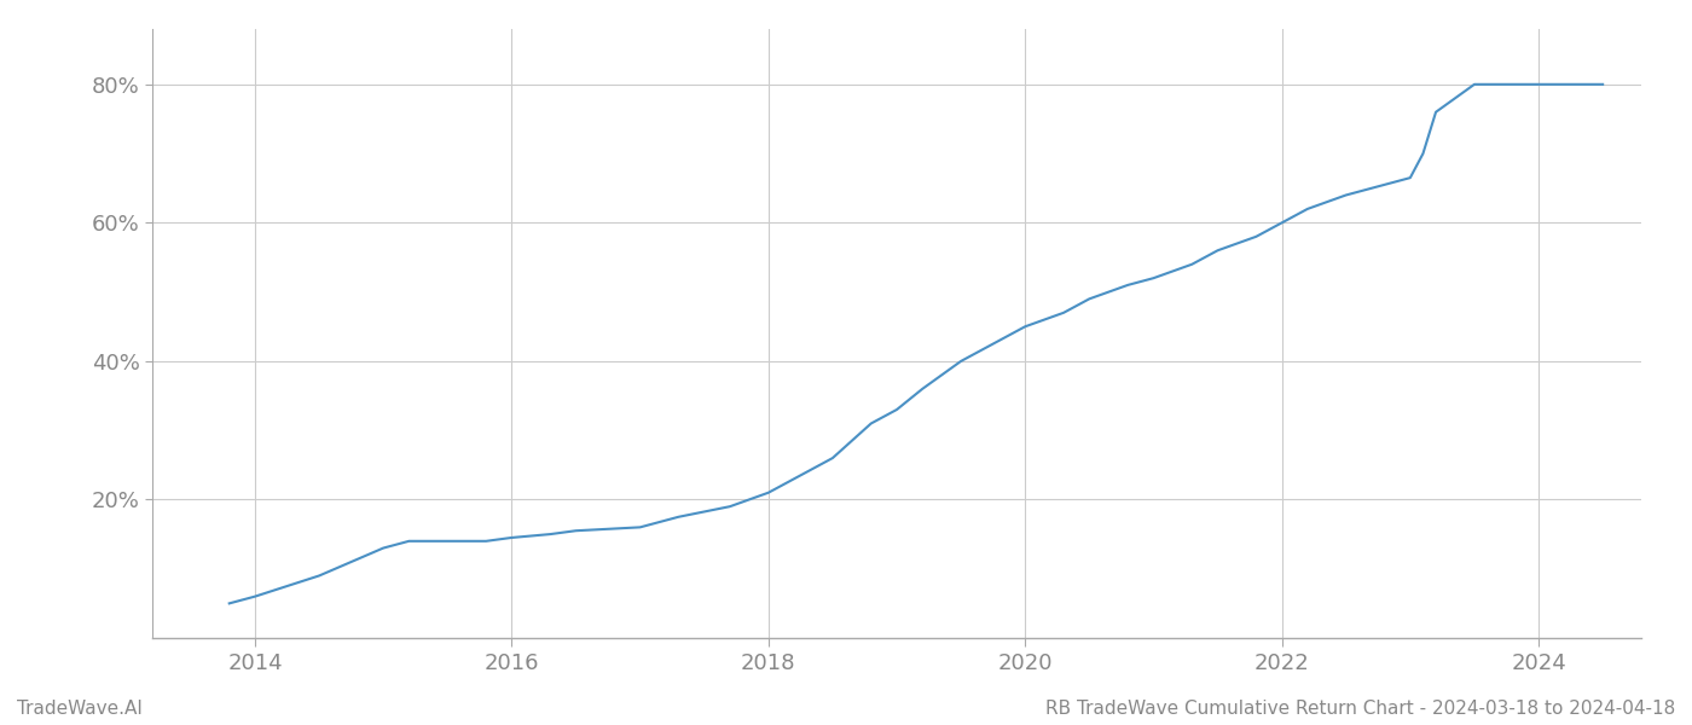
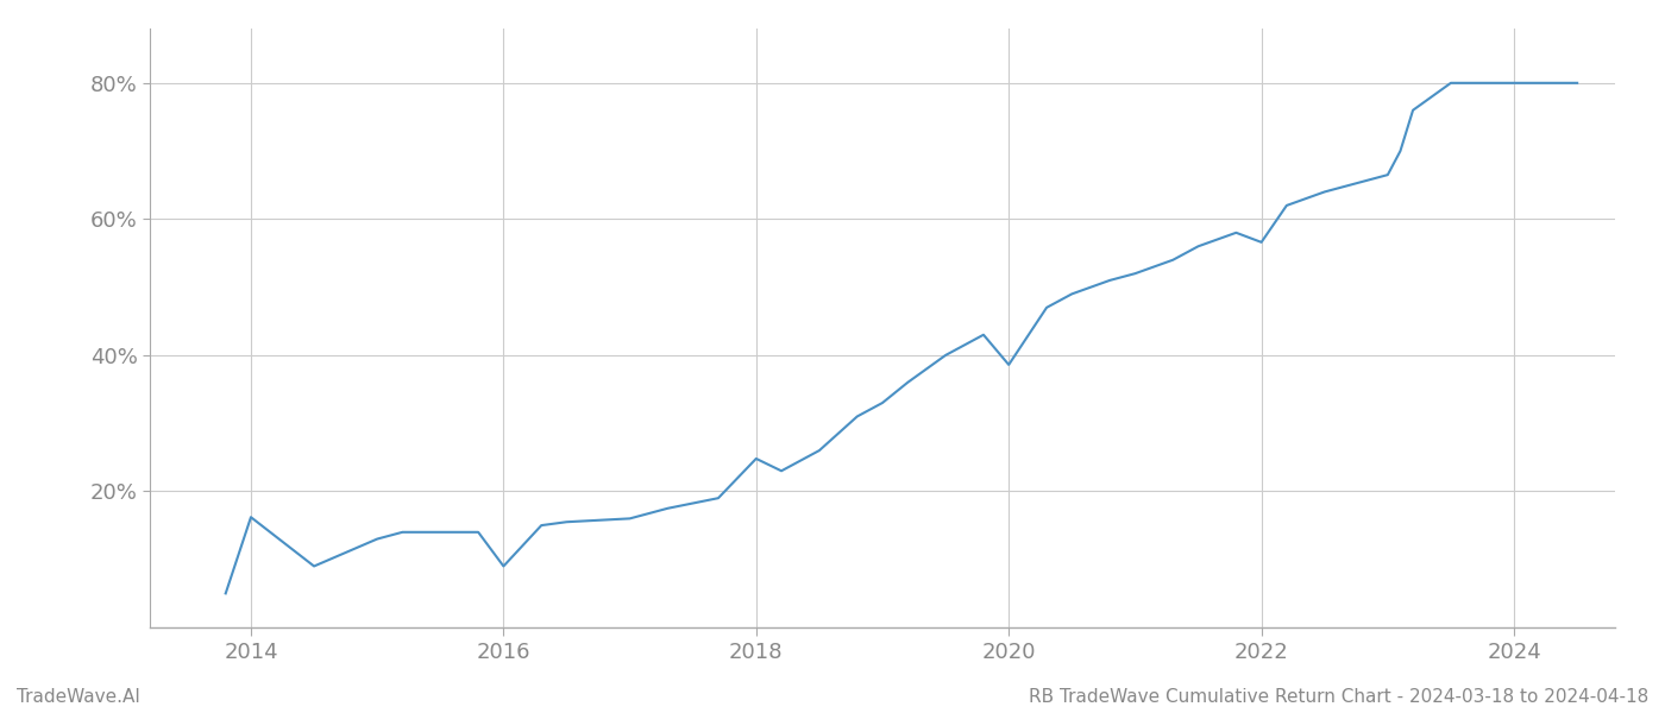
2014: 6.0% -> 16.2%
2016: 14.5% -> 9.0%
2018: 21.0% -> 24.8%
2020: 45.0% -> 38.6%
2022: 60.0% -> 56.6%
